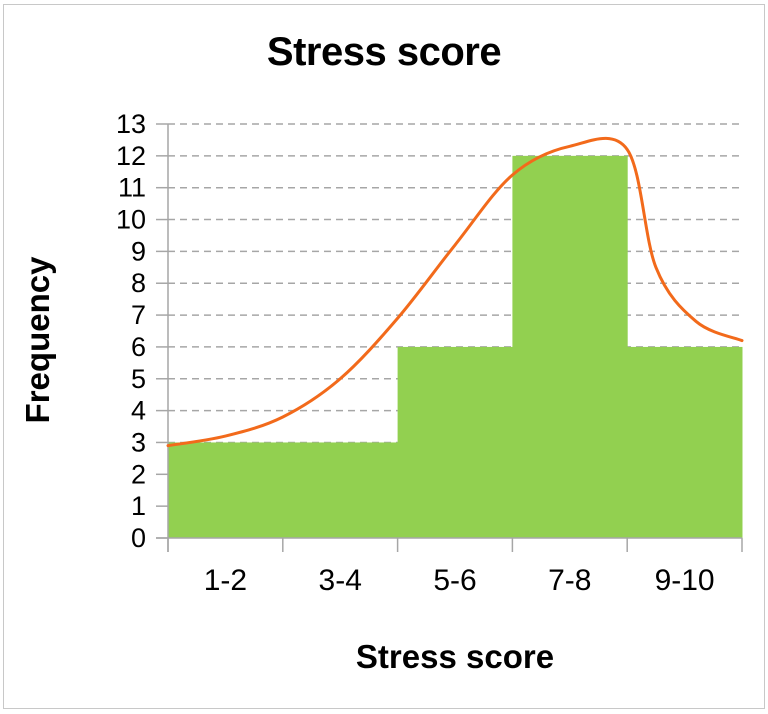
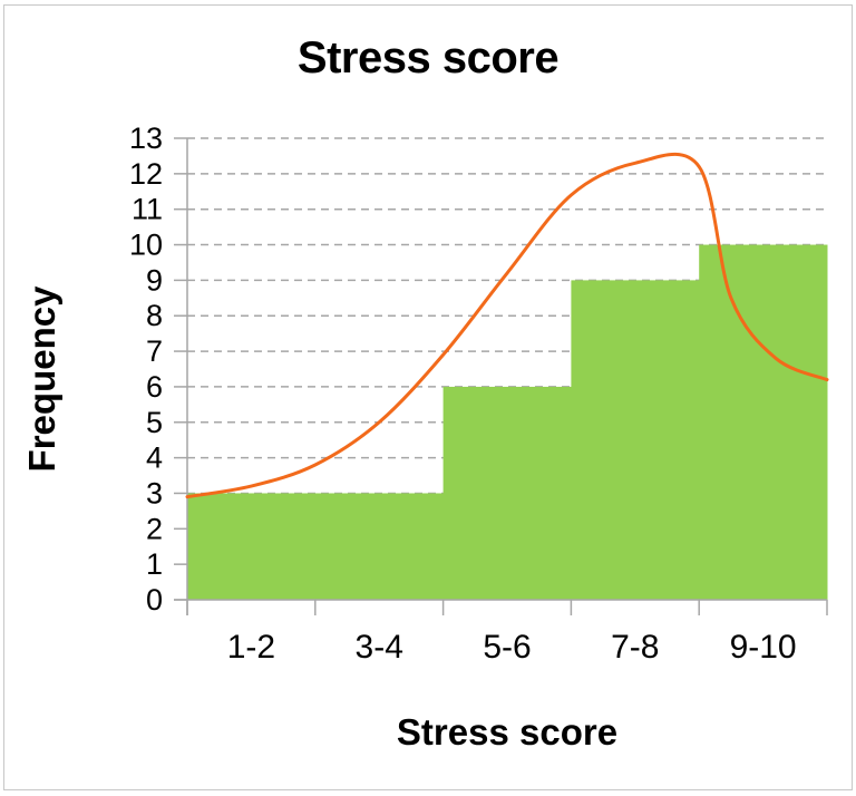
7-8: 12 -> 9
9-10: 6 -> 10
